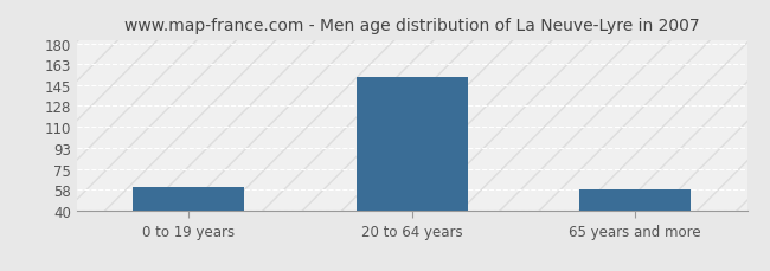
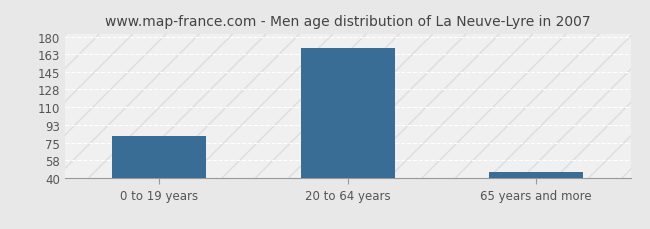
0 to 19 years: 60 -> 82
20 to 64 years: 152 -> 169
65 years and more: 58 -> 46
